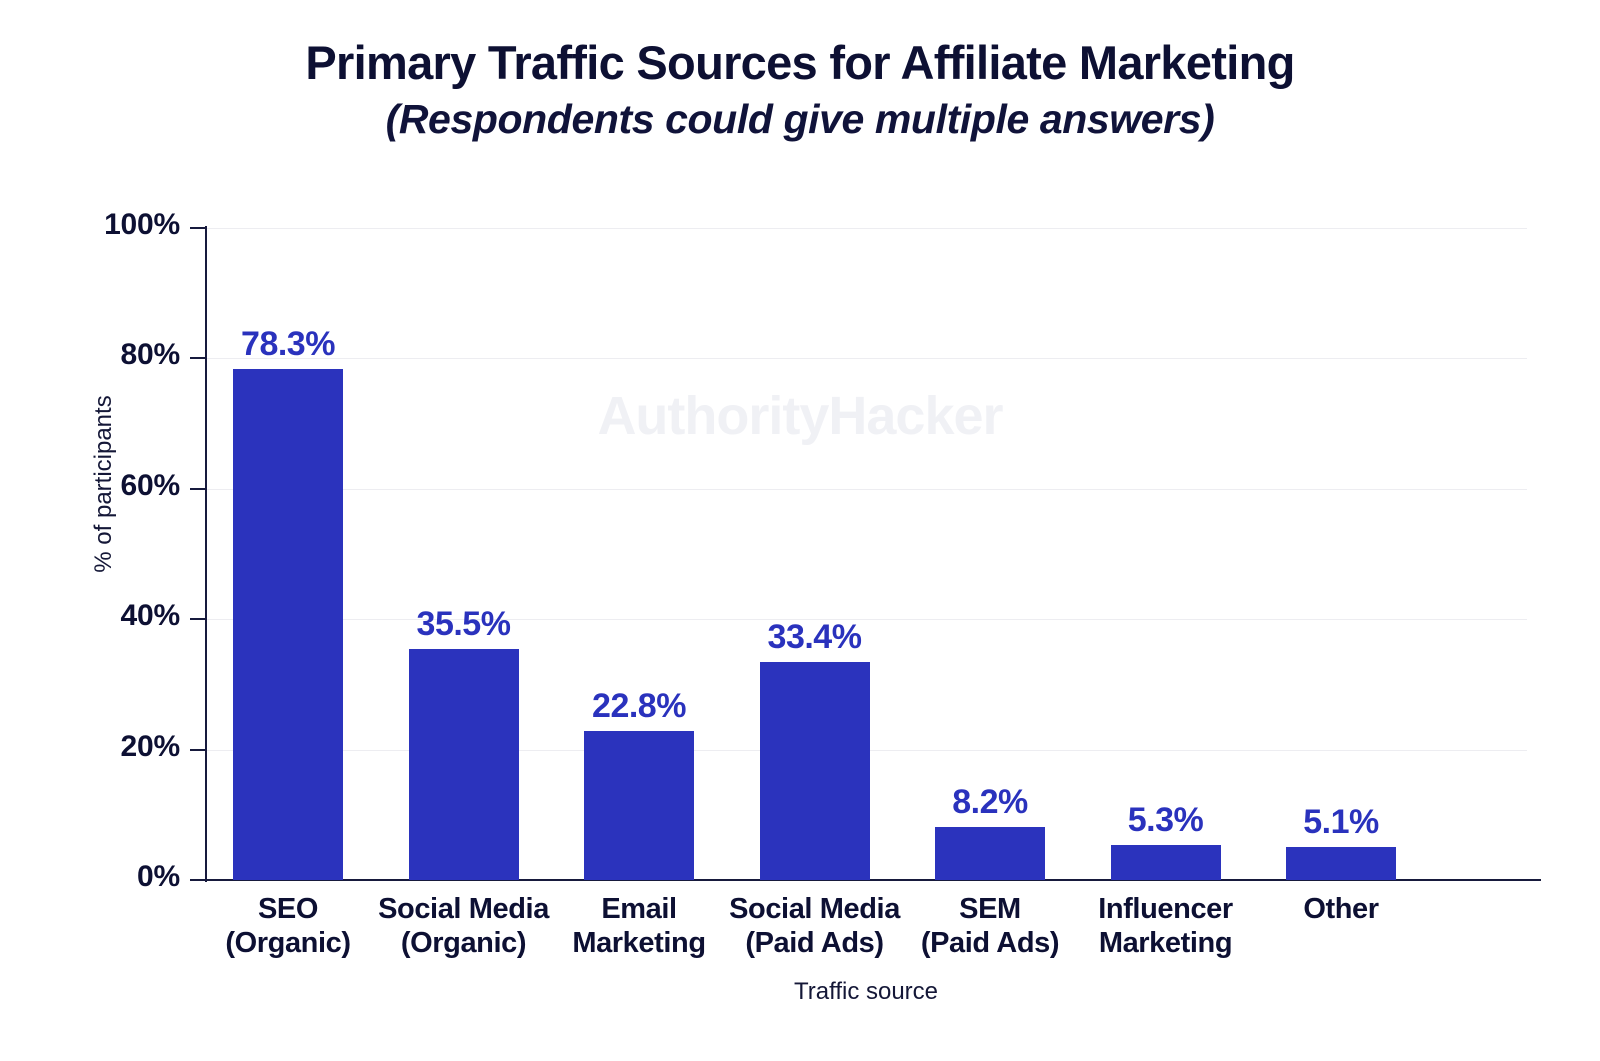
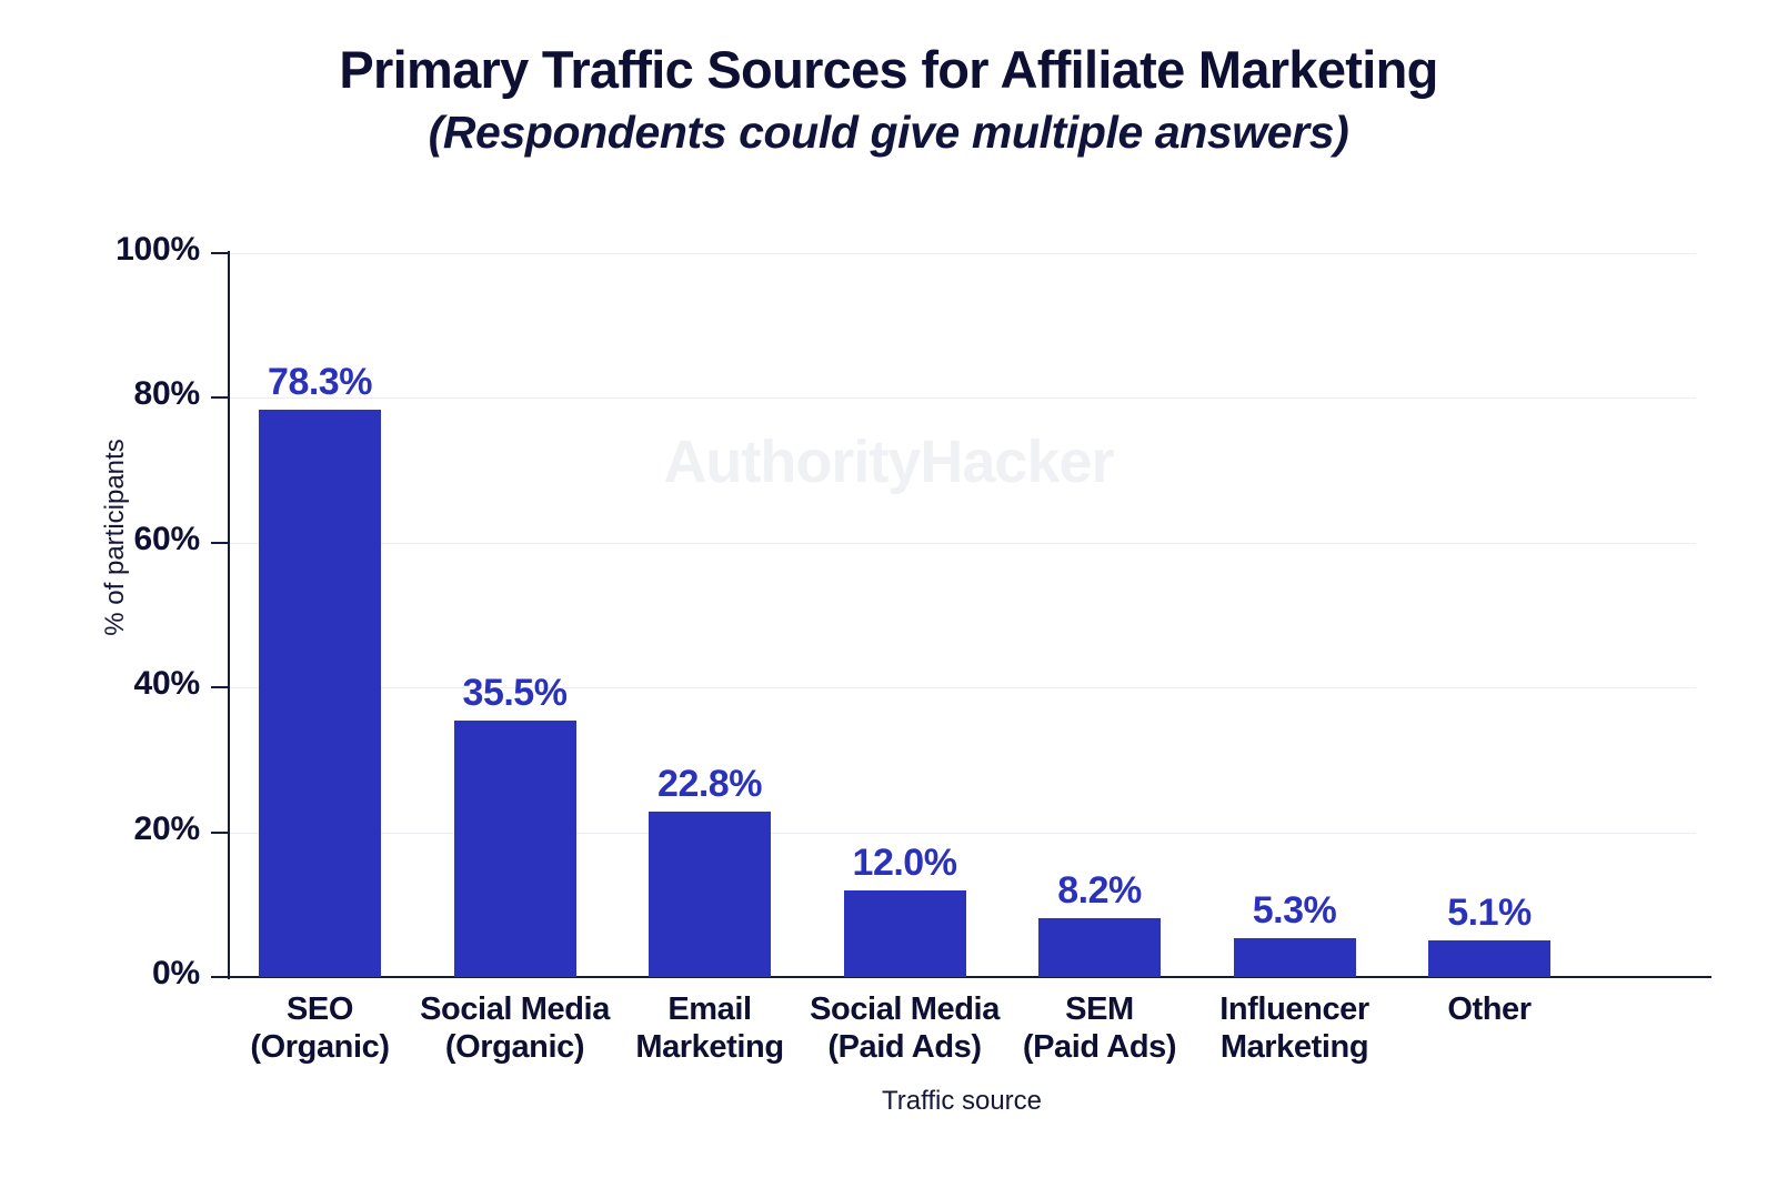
Social Media (Paid Ads): 33.4% -> 12.0%
